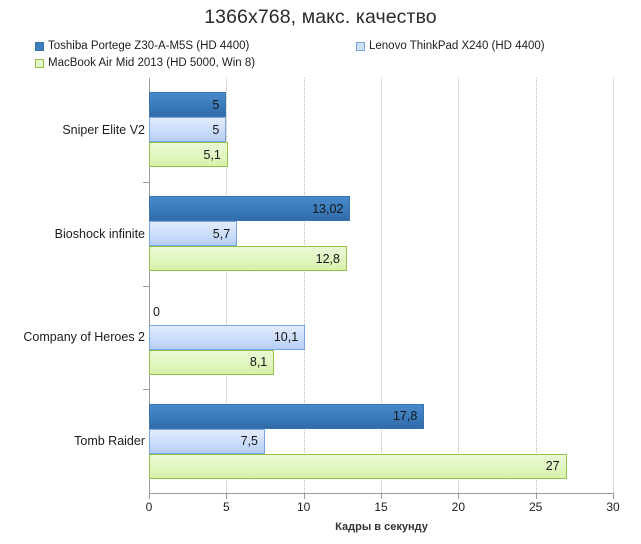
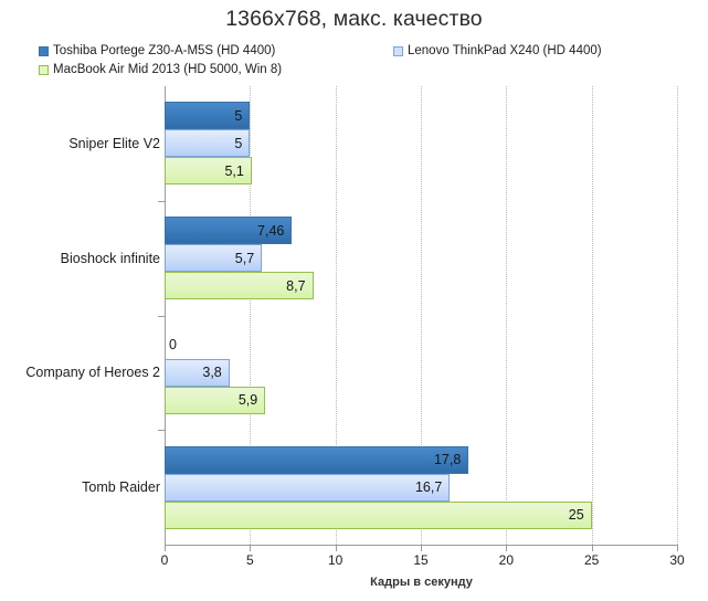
Toshiba Portege Z30-A-M5S (HD 4400)/Bioshock infinite: 13,02 -> 7,46
MacBook Air Mid 2013 (HD 5000, Win 8)/Bioshock infinite: 12,8 -> 8,7
Lenovo ThinkPad X240 (HD 4400)/Company of Heroes 2: 10,1 -> 3,8
MacBook Air Mid 2013 (HD 5000, Win 8)/Company of Heroes 2: 8,1 -> 5,9
Lenovo ThinkPad X240 (HD 4400)/Tomb Raider: 7,5 -> 16,7
MacBook Air Mid 2013 (HD 5000, Win 8)/Tomb Raider: 27 -> 25
